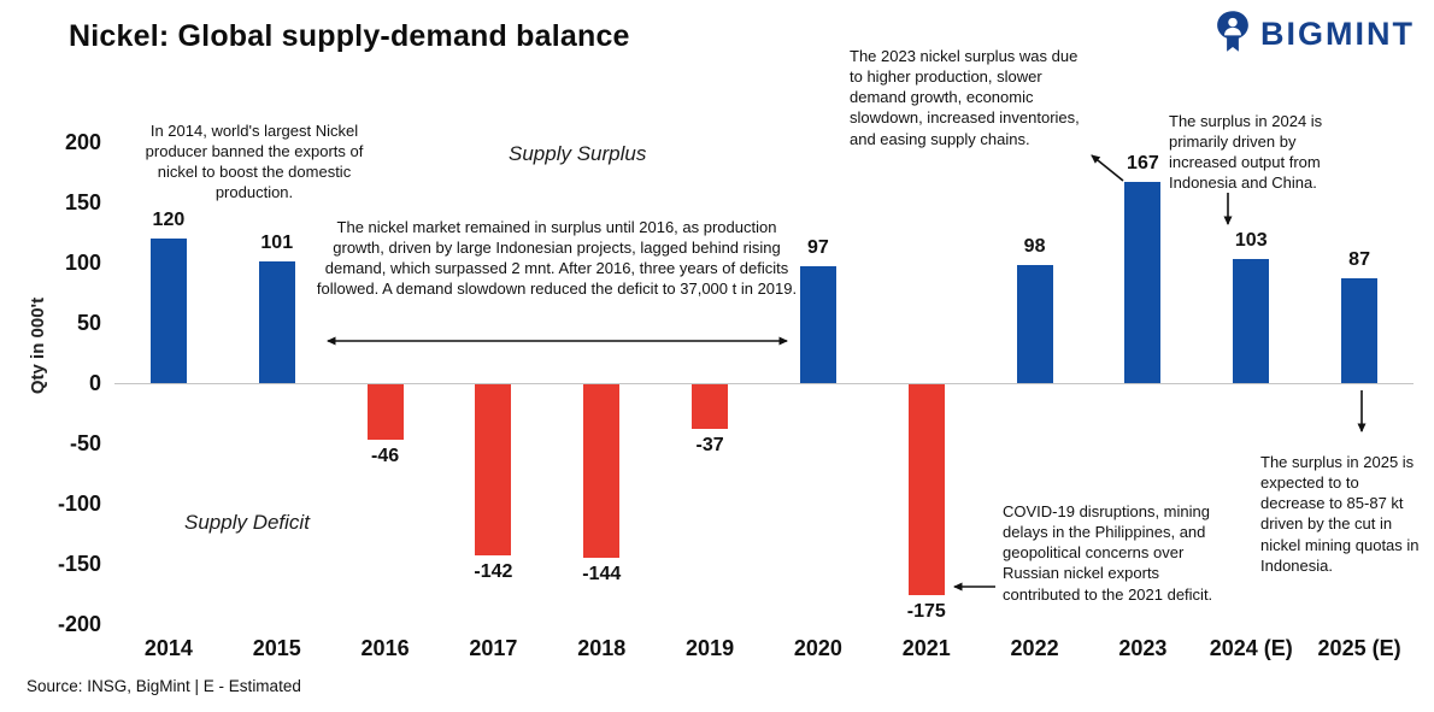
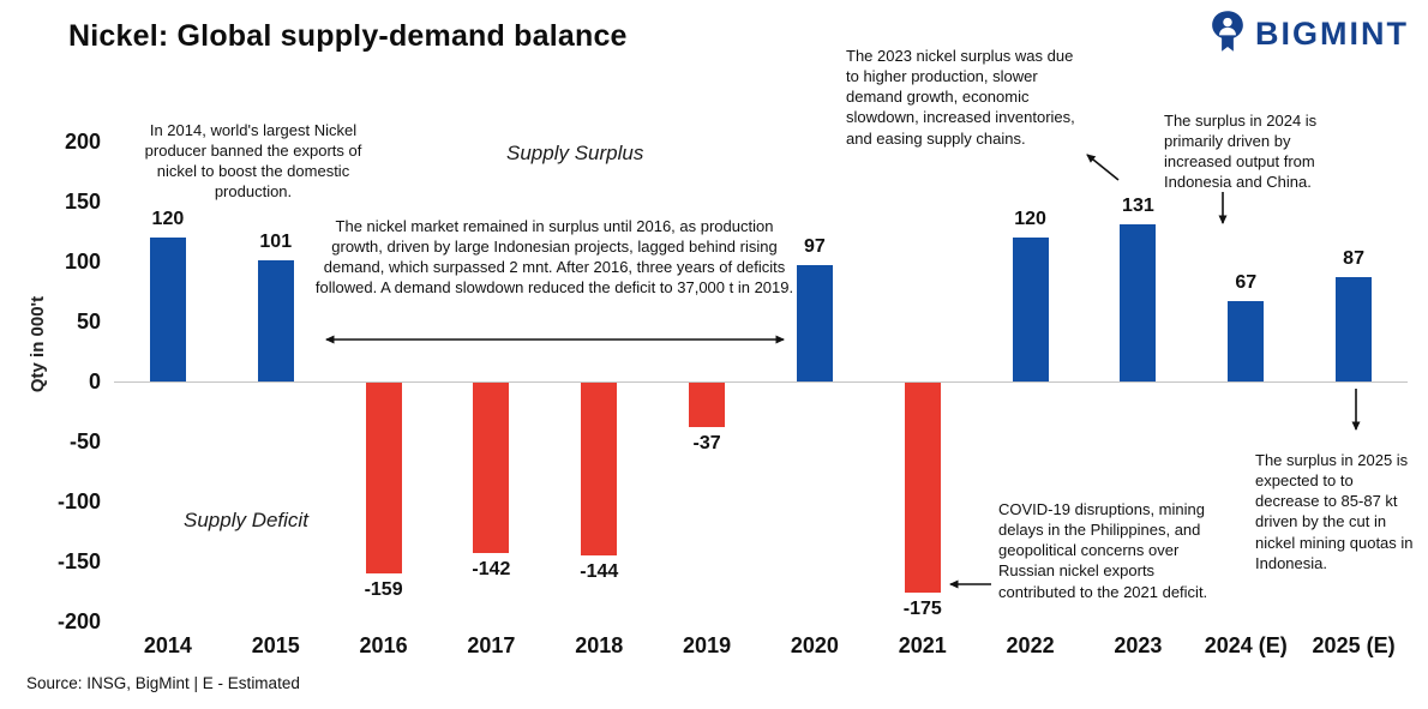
2016: -46 -> -159
2022: 98 -> 120
2023: 167 -> 131
2024 (E): 103 -> 67
